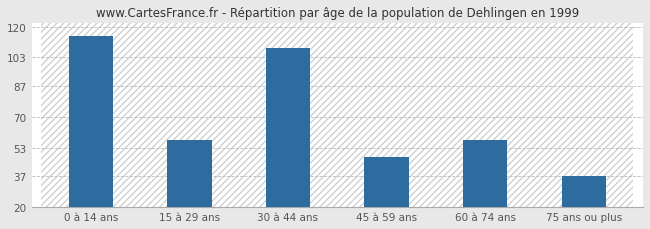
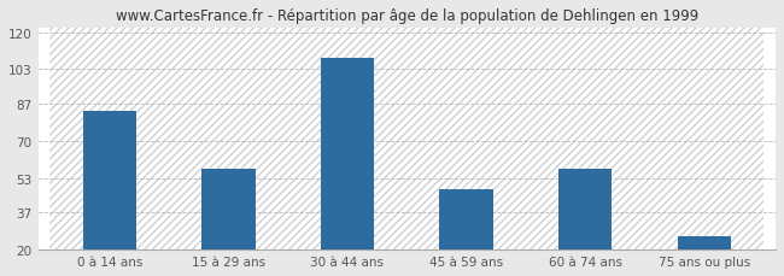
0 à 14 ans: 115 -> 84
75 ans ou plus: 37 -> 26
